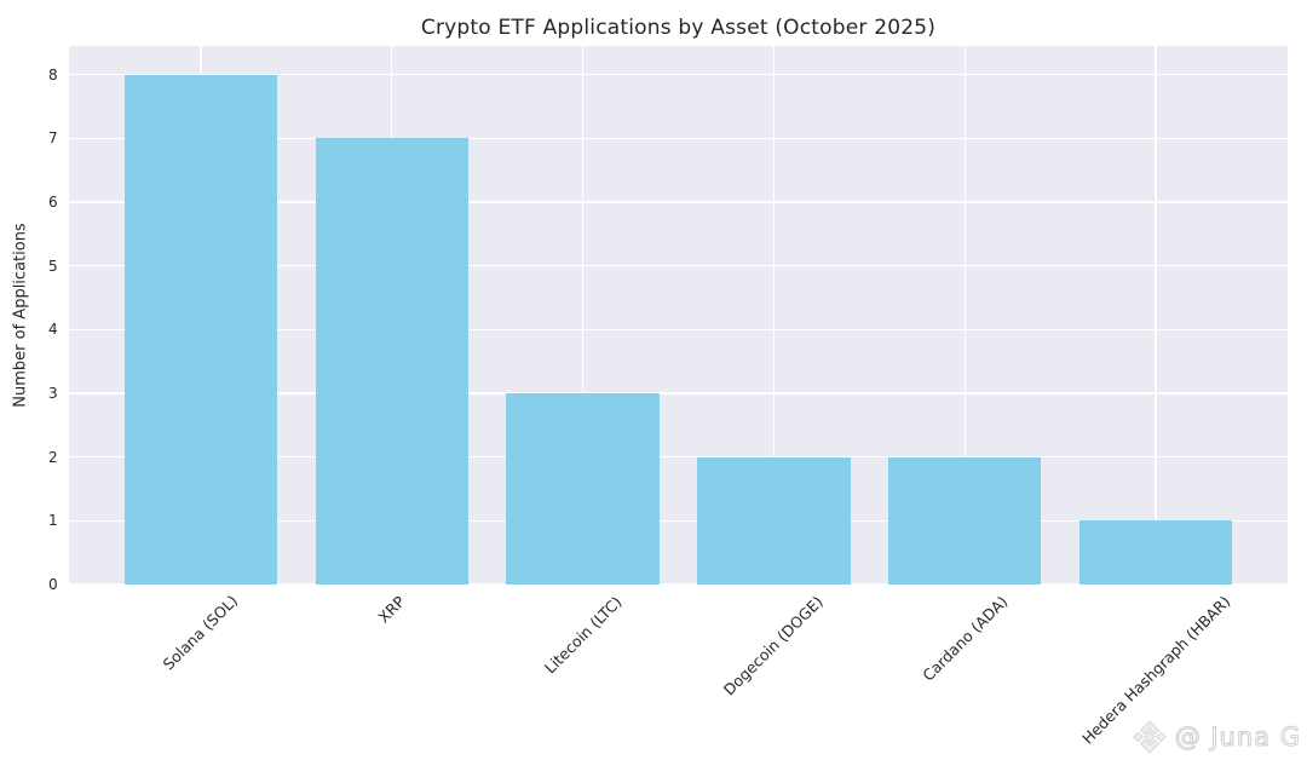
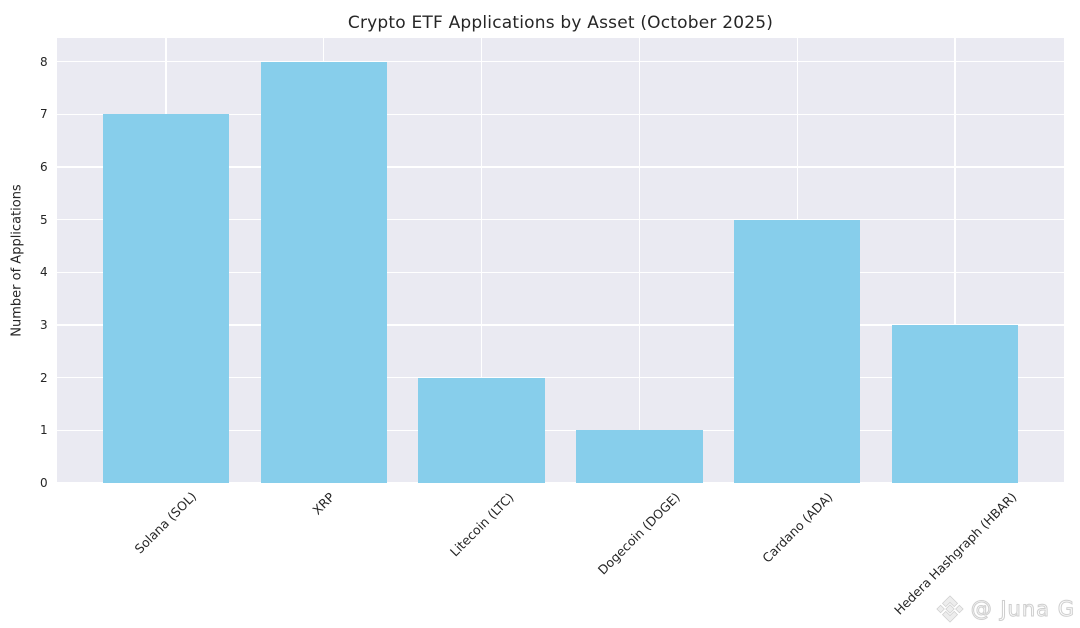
Solana (SOL): 8 -> 7
XRP: 7 -> 8
Litecoin (LTC): 3 -> 2
Dogecoin (DOGE): 2 -> 1
Cardano (ADA): 2 -> 5
Hedera Hashgraph (HBAR): 1 -> 3
